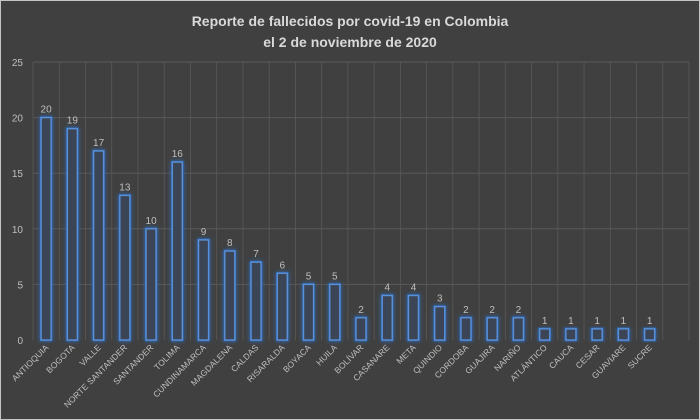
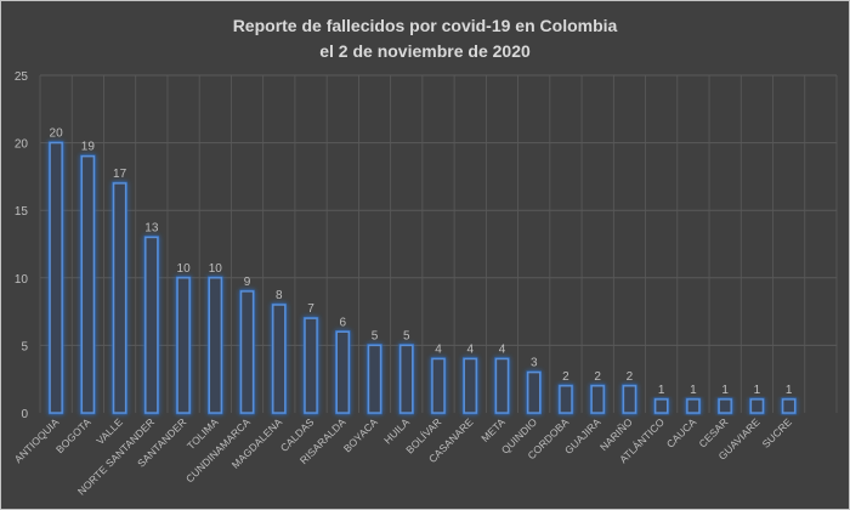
TOLIMA: 16 -> 10
BOLÍVAR: 2 -> 4
